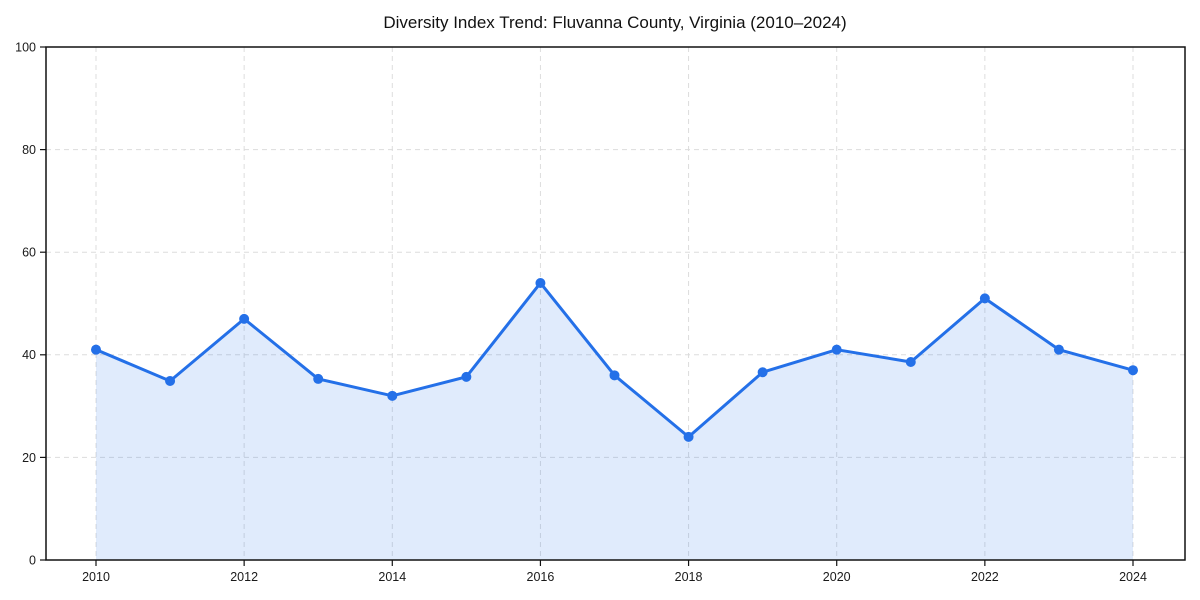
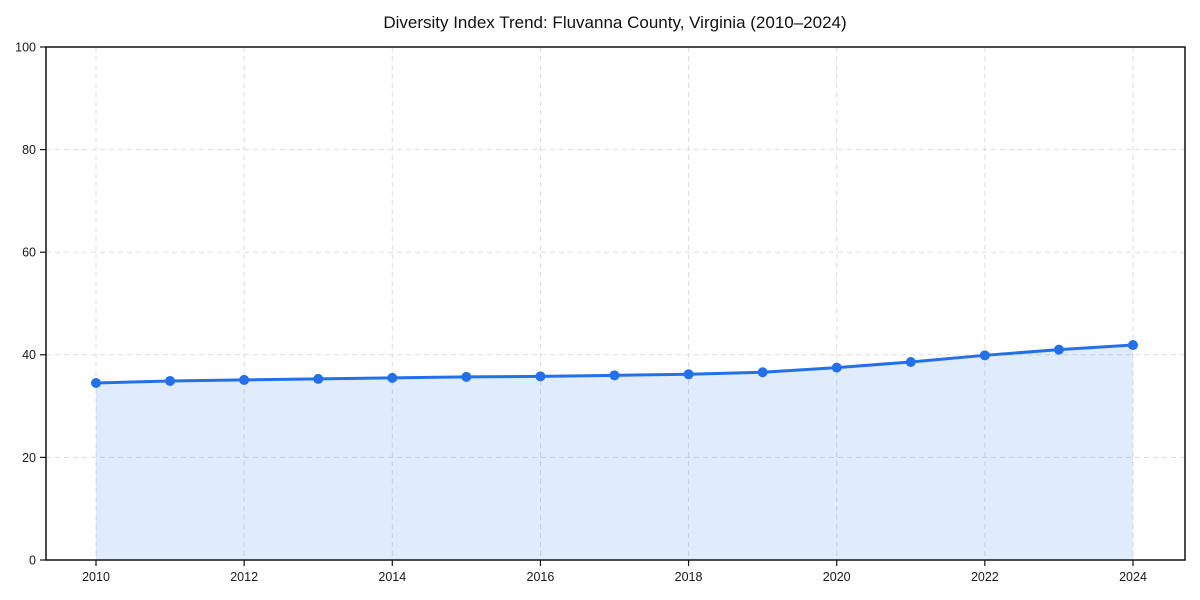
2010: 41 -> 34
2012: 47 -> 35
2014: 32 -> 36
2016: 54 -> 36
2018: 24 -> 36
2020: 41 -> 38
2022: 51 -> 40
2024: 37 -> 42
